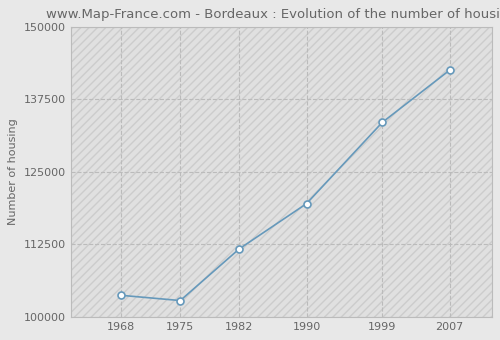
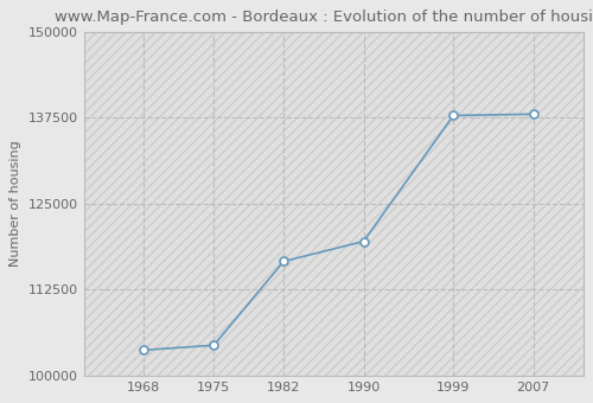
1975: 102800 -> 104400
1982: 111700 -> 116600
1999: 133500 -> 137800
2007: 142500 -> 138000
